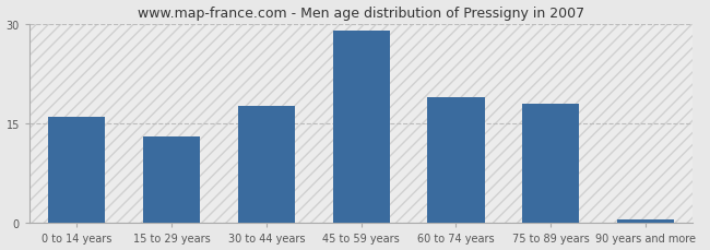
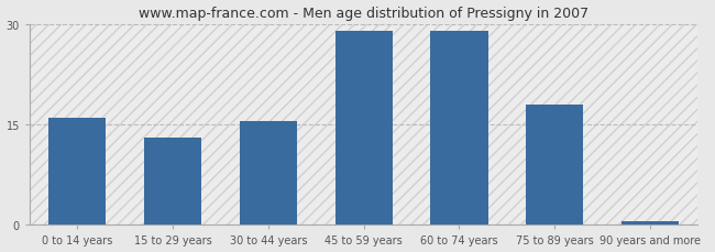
30 to 44 years: 17.6 -> 15.5
60 to 74 years: 19.0 -> 29.0
